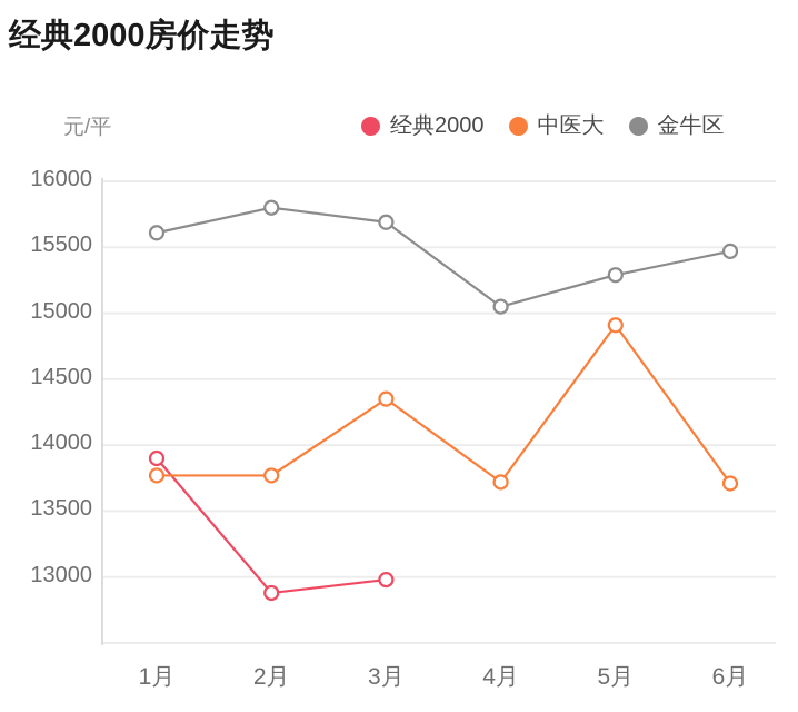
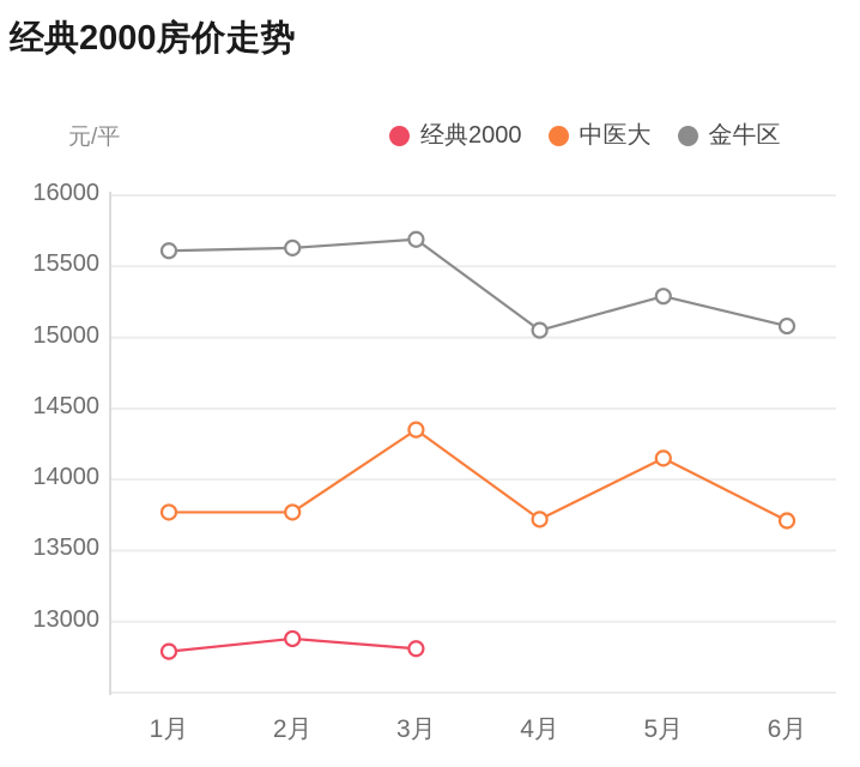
经典2000/1月: 13900 -> 12790
金牛区/2月: 15800 -> 15630
经典2000/3月: 12980 -> 12810
中医大/5月: 14910 -> 14150
金牛区/6月: 15470 -> 15080
